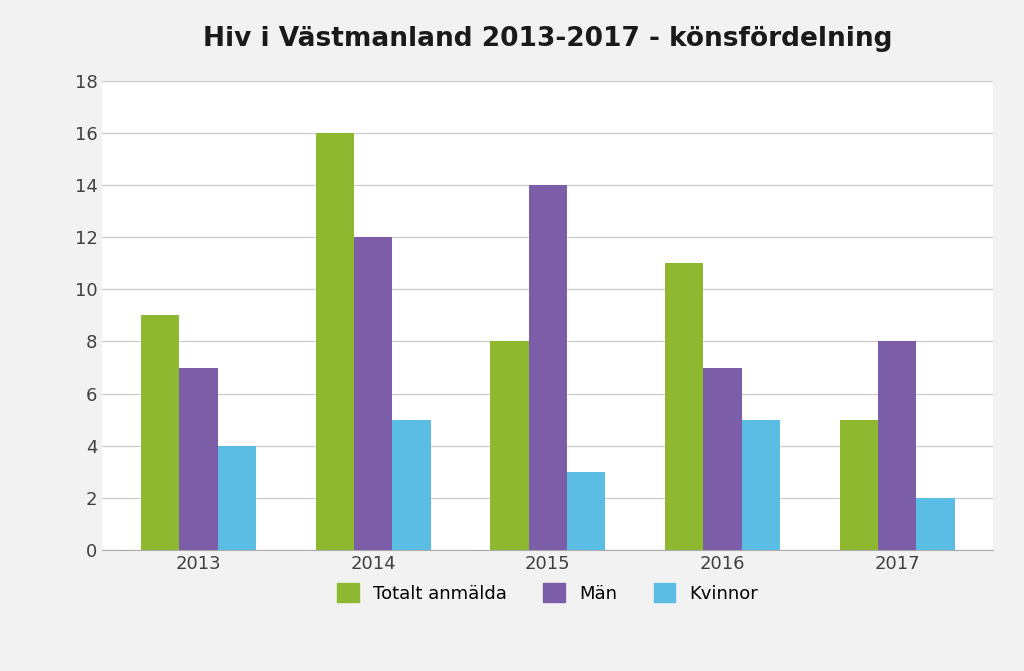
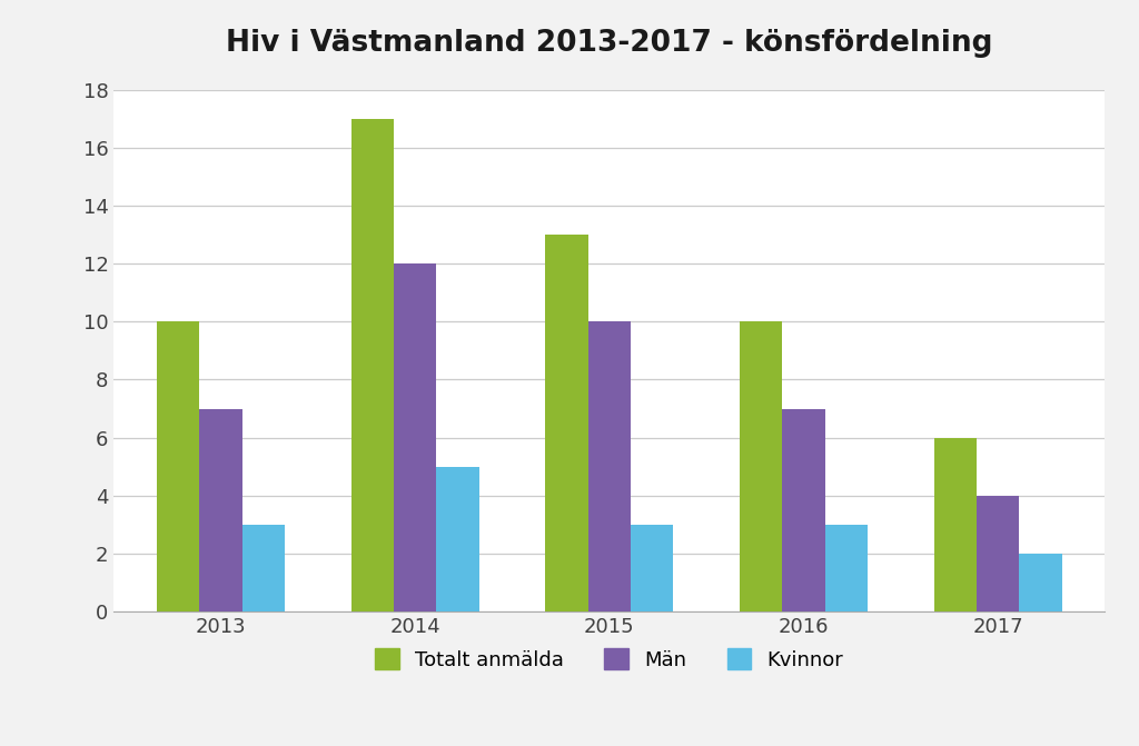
Totalt anmälda/2013: 9 -> 10
Kvinnor/2013: 4 -> 3
Totalt anmälda/2014: 16 -> 17
Totalt anmälda/2015: 8 -> 13
Män/2015: 14 -> 10
Totalt anmälda/2016: 11 -> 10
Kvinnor/2016: 5 -> 3
Totalt anmälda/2017: 5 -> 6
Män/2017: 8 -> 4
